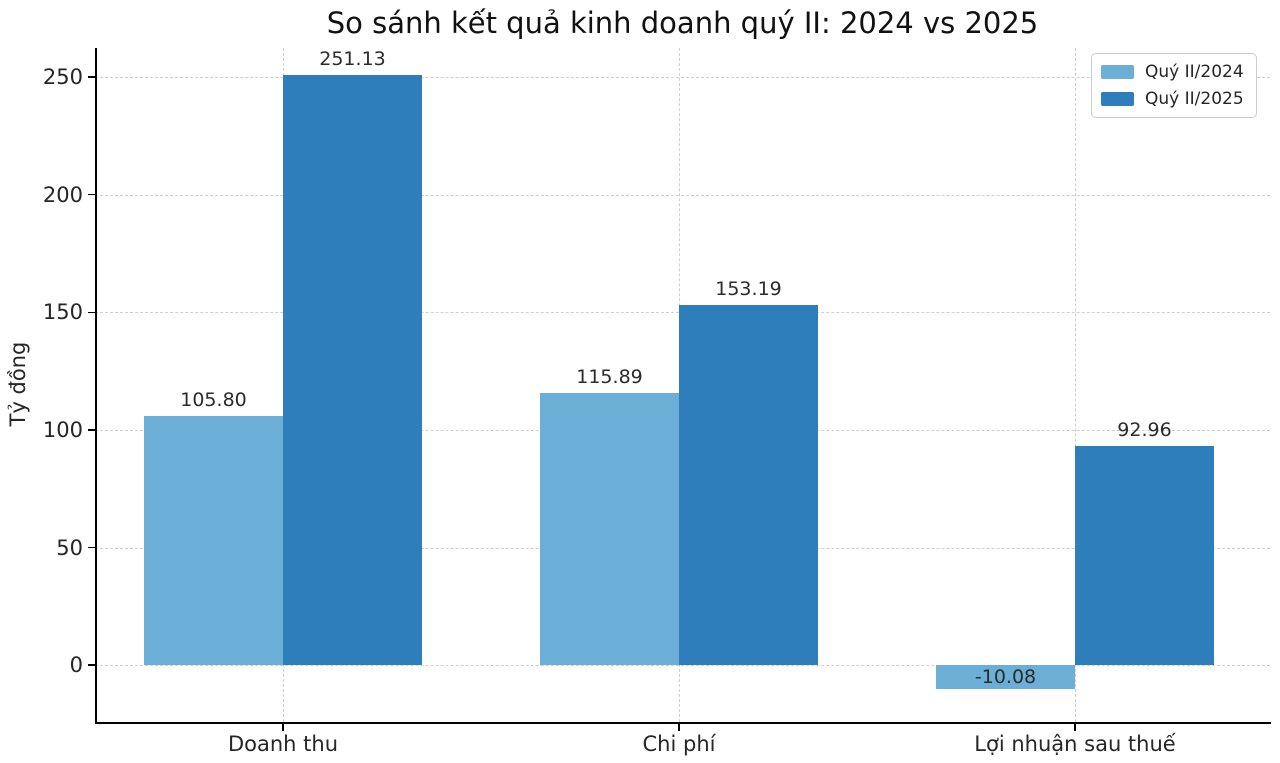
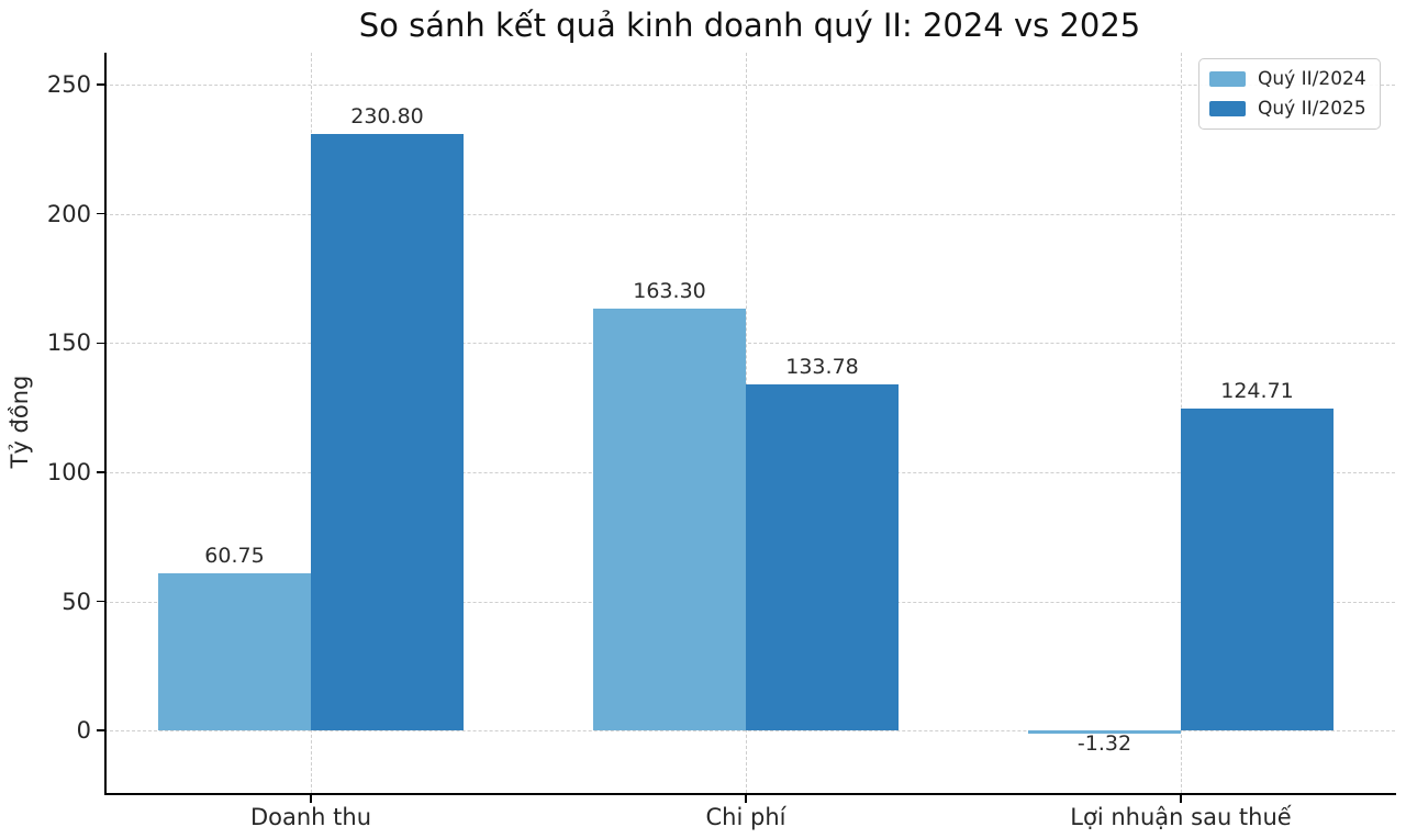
Quý II/2024/Doanh thu: 105.80 -> 60.75
Quý II/2025/Doanh thu: 251.13 -> 230.80
Quý II/2024/Chi phí: 115.89 -> 163.30
Quý II/2025/Chi phí: 153.19 -> 133.78
Quý II/2024/Lợi nhuận sau thuế: -10.08 -> -1.32
Quý II/2025/Lợi nhuận sau thuế: 92.96 -> 124.71
